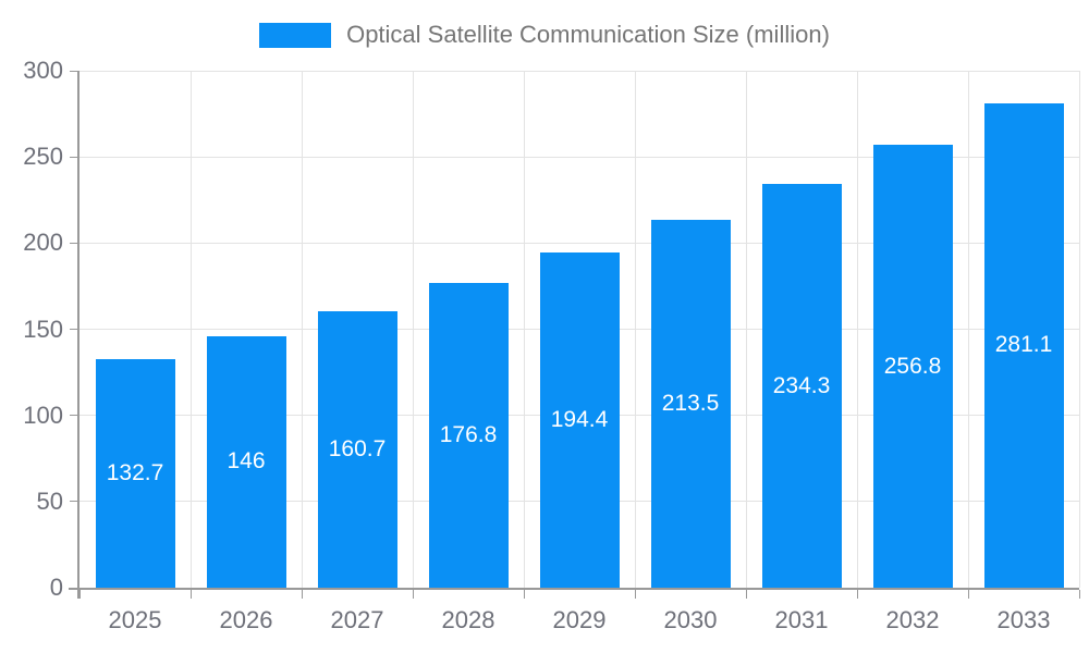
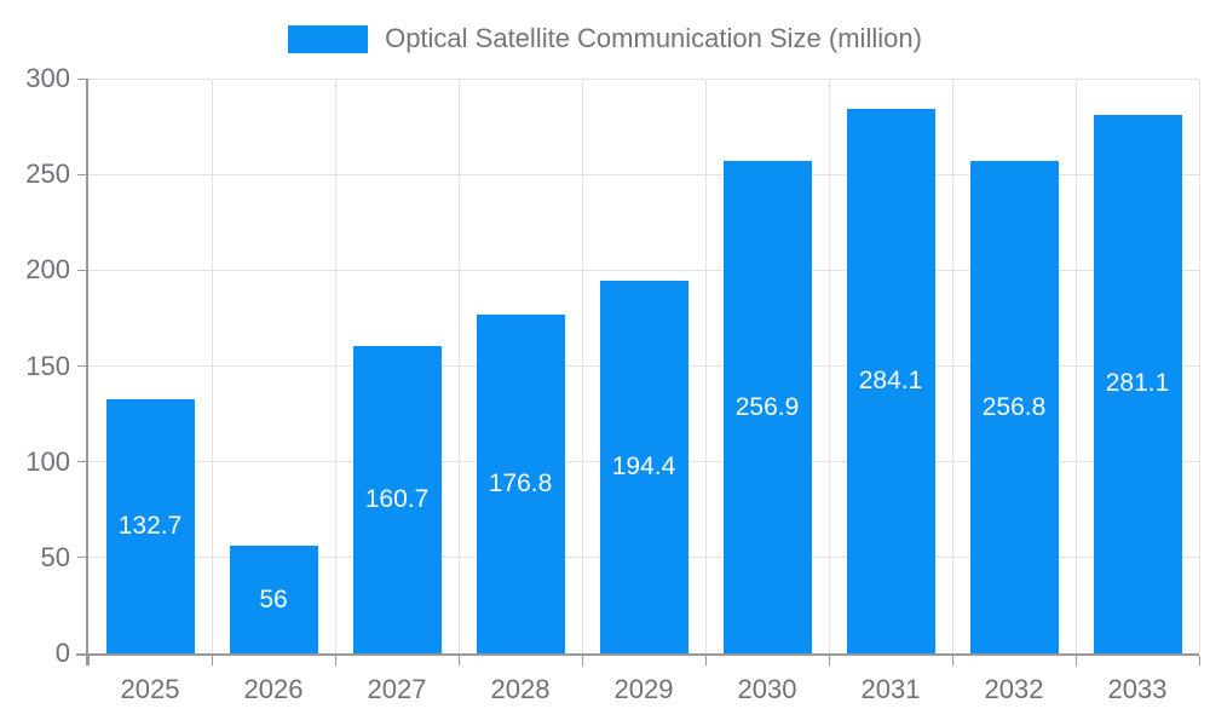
2026: 146 -> 56
2030: 213.5 -> 256.9
2031: 234.3 -> 284.1
